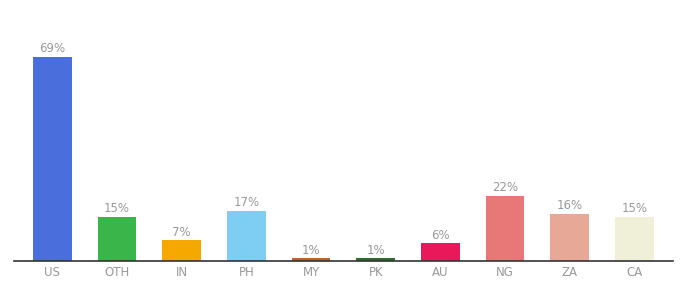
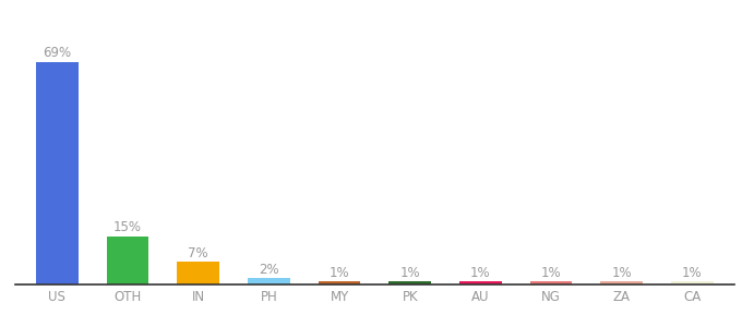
PH: 17% -> 2%
AU: 6% -> 1%
NG: 22% -> 1%
ZA: 16% -> 1%
CA: 15% -> 1%
